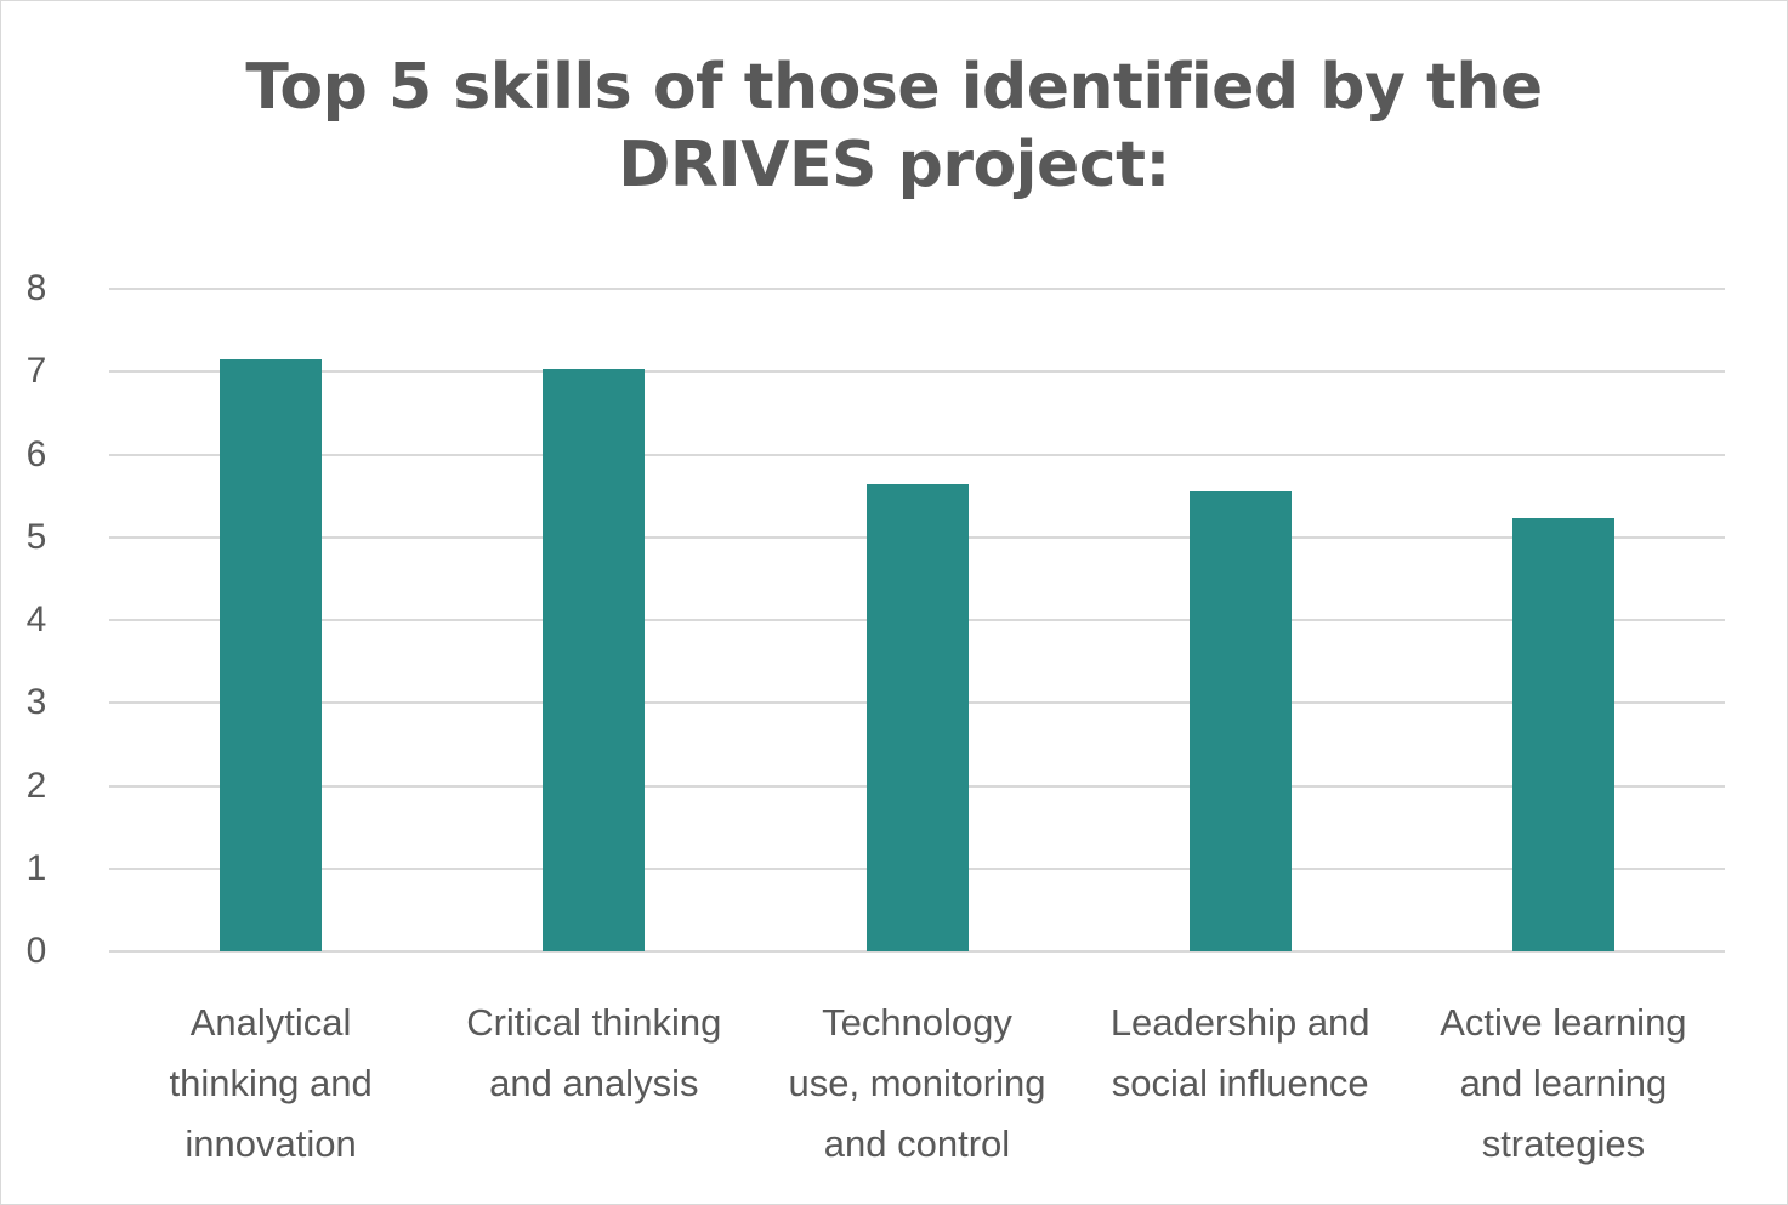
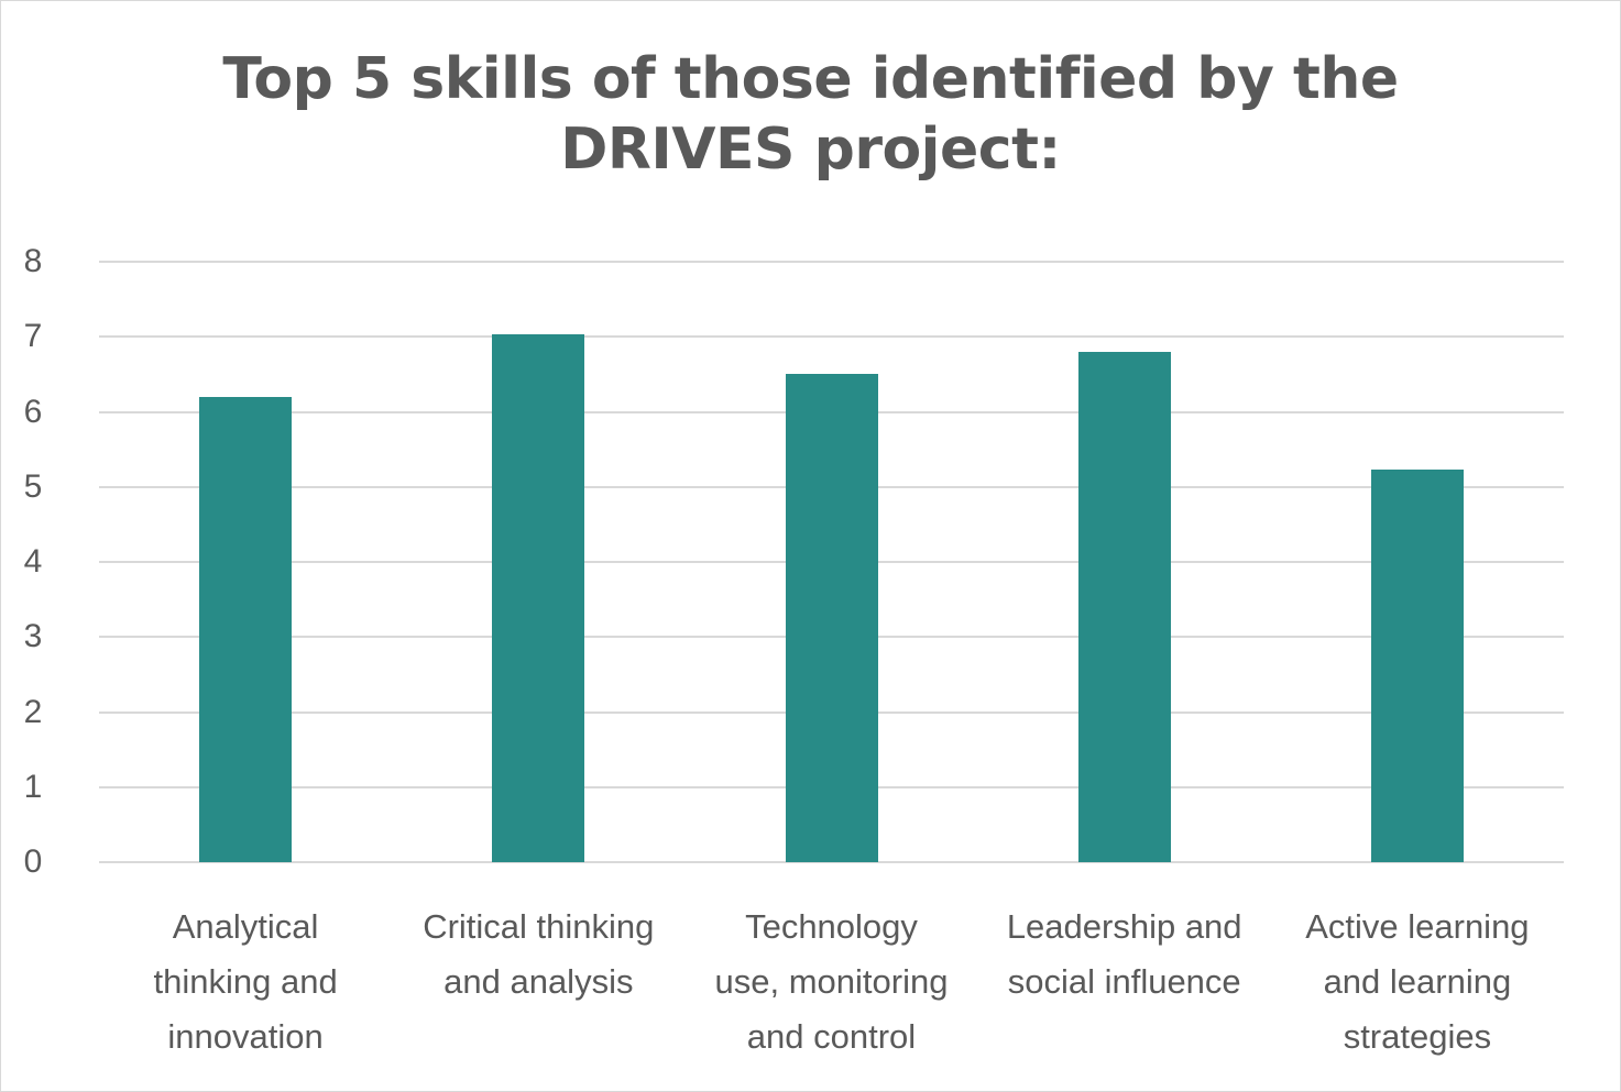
Analytical thinking and innovation: 7.2 -> 6.2
Technology use, monitoring and control: 5.6 -> 6.5
Leadership and social influence: 5.5 -> 6.8
